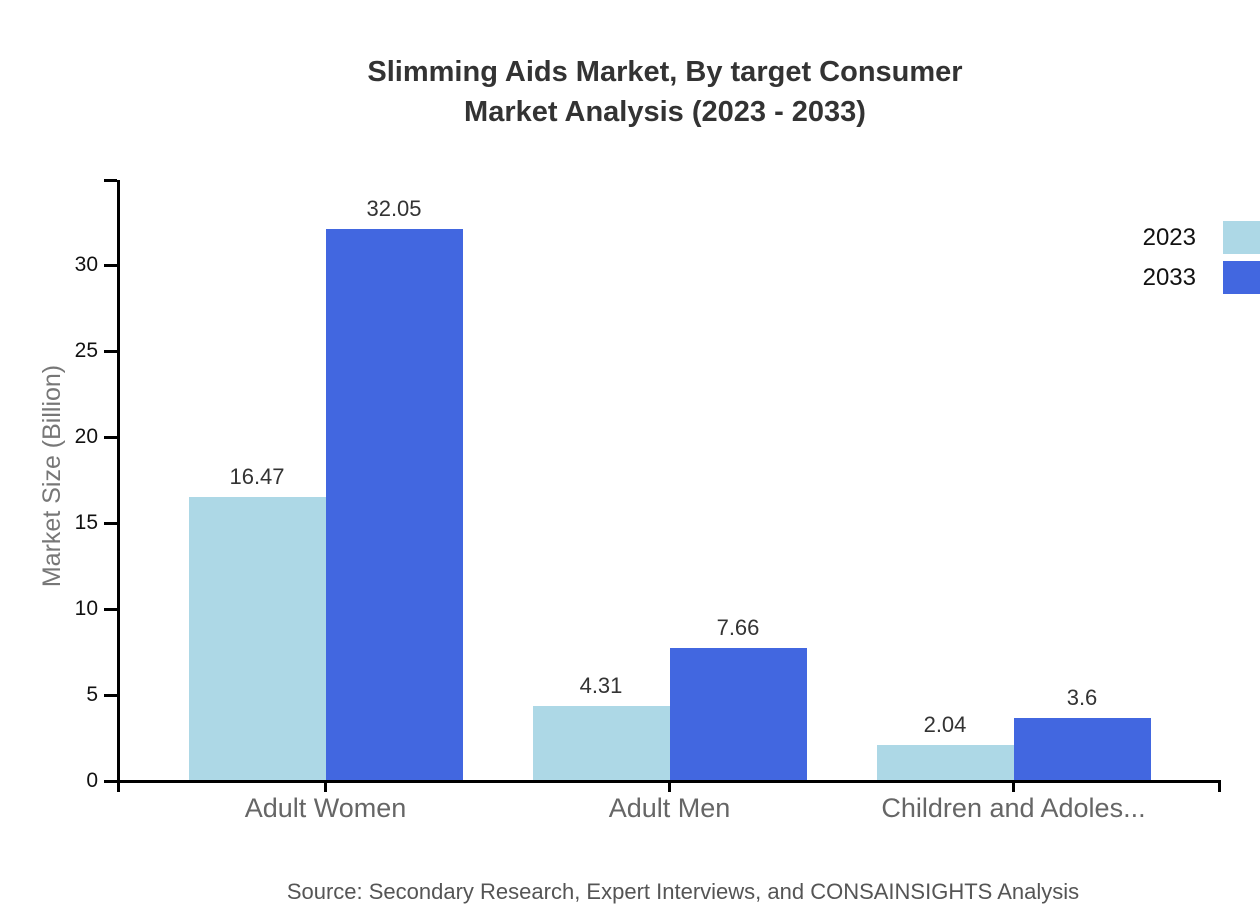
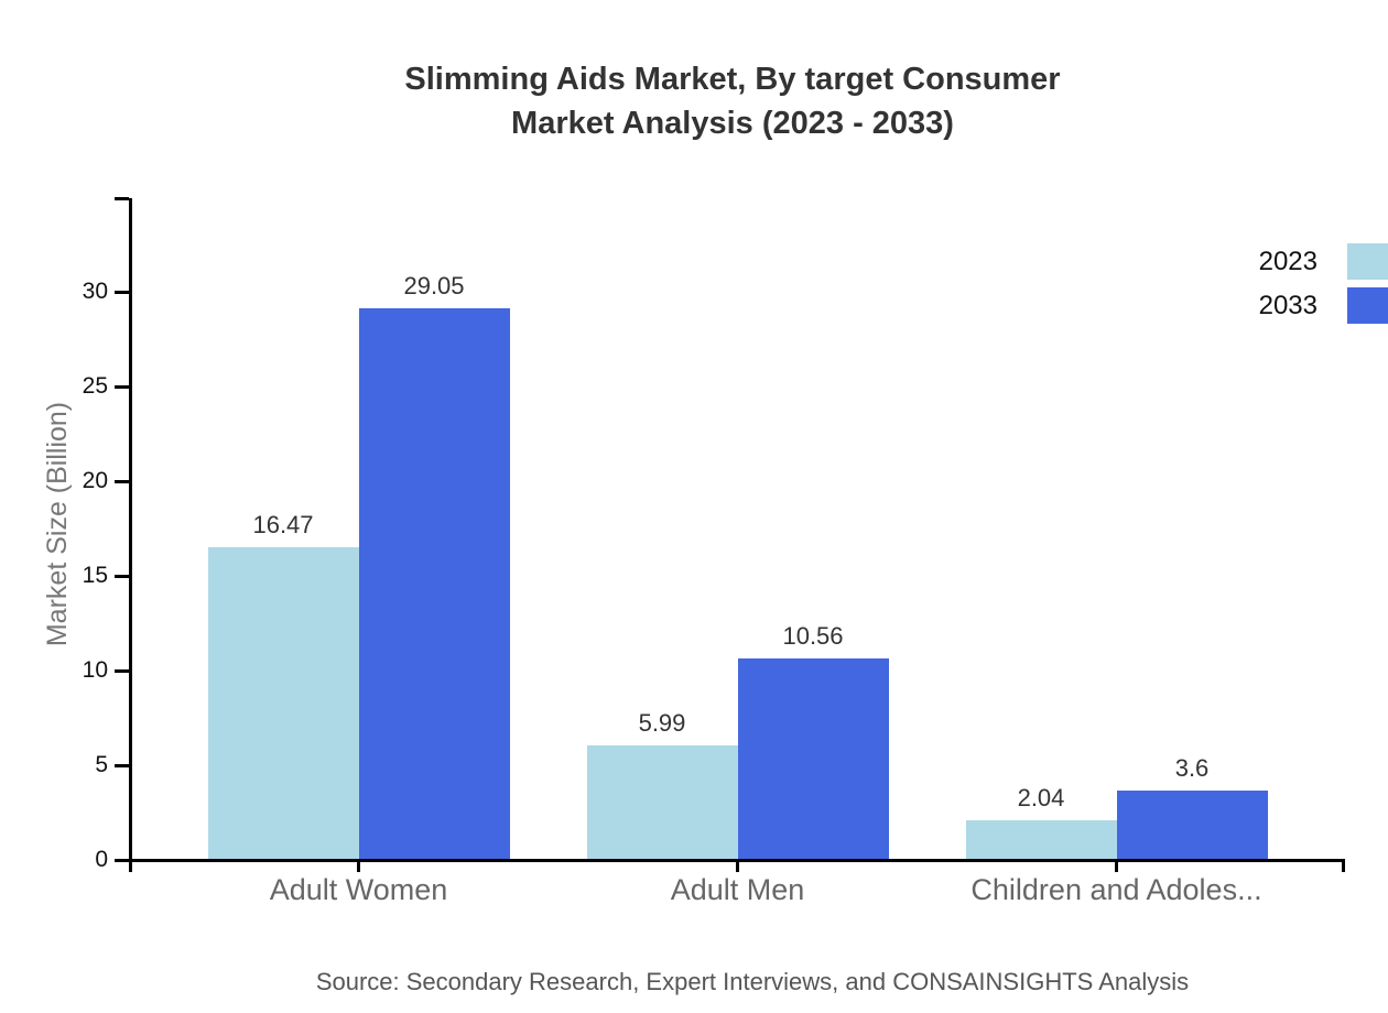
2033/Adult Women: 32.05 -> 29.05
2023/Adult Men: 4.31 -> 5.99
2033/Adult Men: 7.66 -> 10.56
